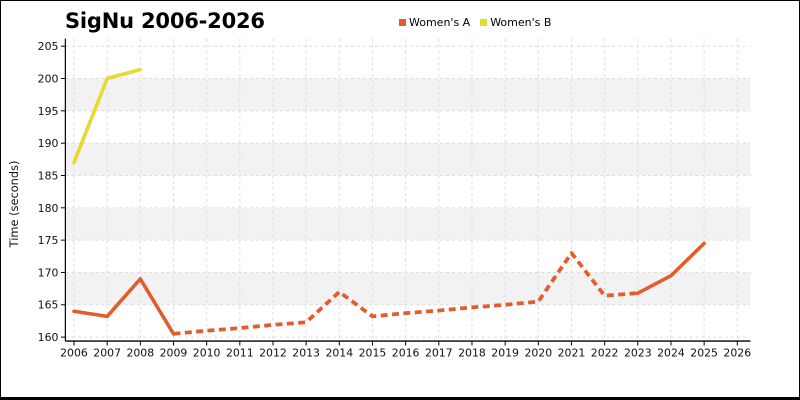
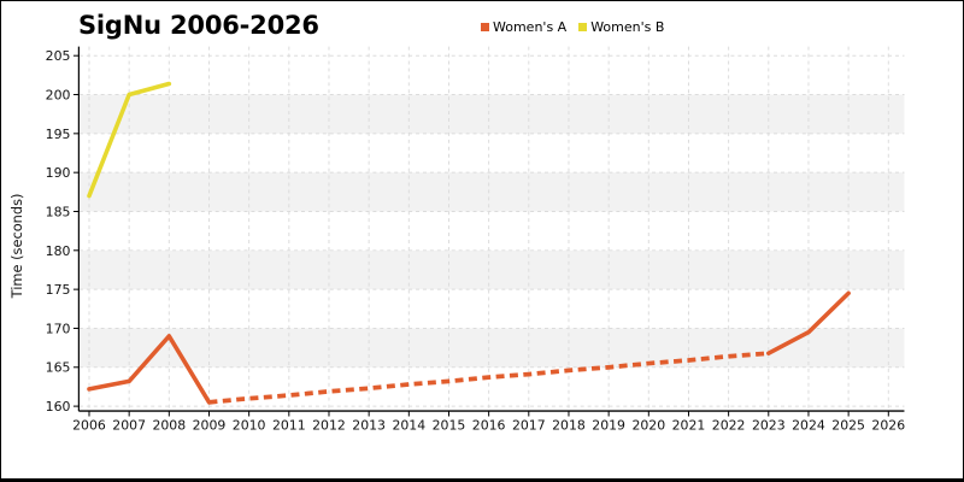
Women's A/2006: 164 -> 162
Women's A/2014: 167 -> 163
Women's A/2021: 173 -> 166
